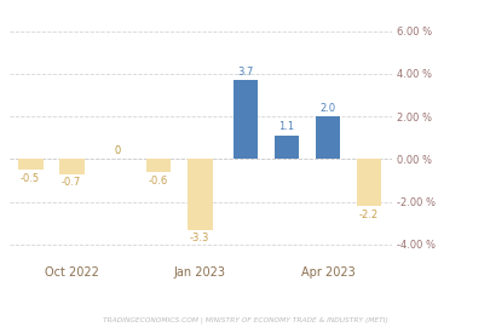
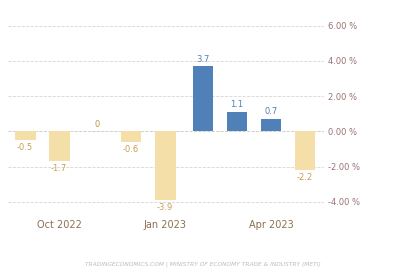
Oct 2022: -0.7 -> -1.7
Jan 2023: -3.3 -> -3.9
Apr 2023: 2.0 -> 0.7
